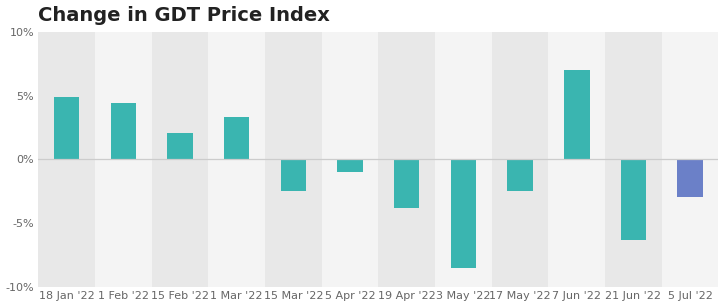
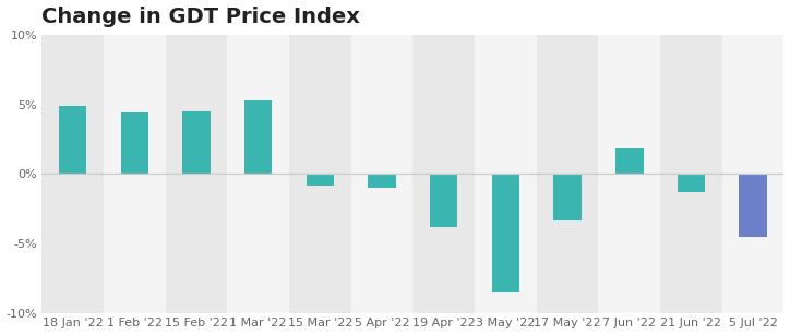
15 Feb '22: 2.1% -> 4.5%
1 Mar '22: 3.3% -> 5.3%
15 Mar '22: -2.5% -> -0.8%
17 May '22: -2.5% -> -3.3%
7 Jun '22: 7.0% -> 1.8%
21 Jun '22: -6.3% -> -1.3%
5 Jul '22: -2.9% -> -4.5%
